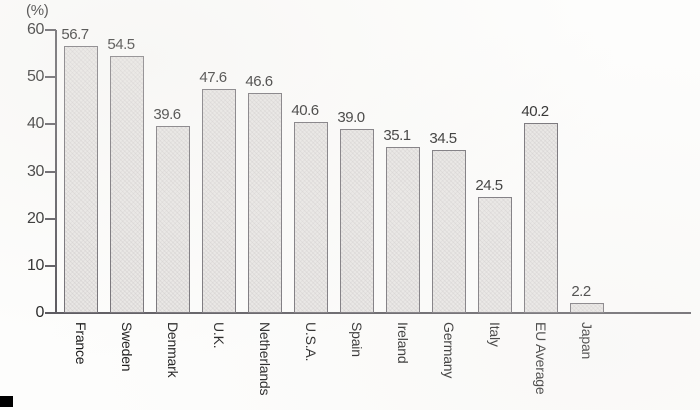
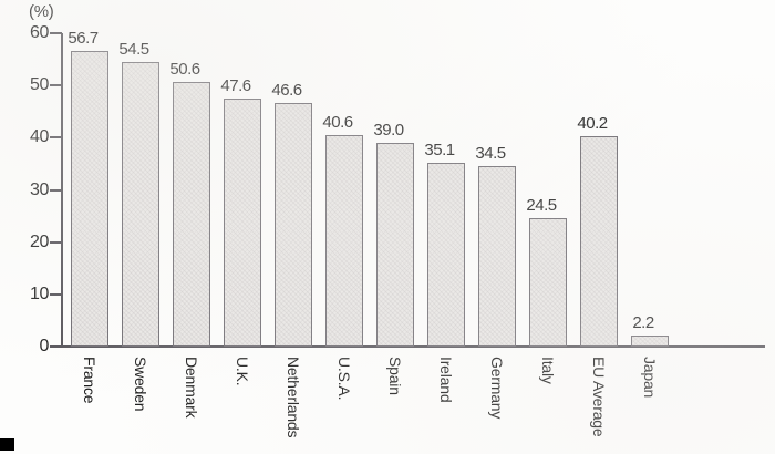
Denmark: 39.6 -> 50.6
